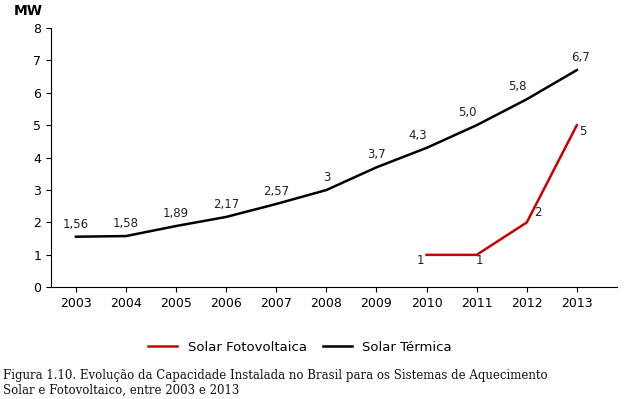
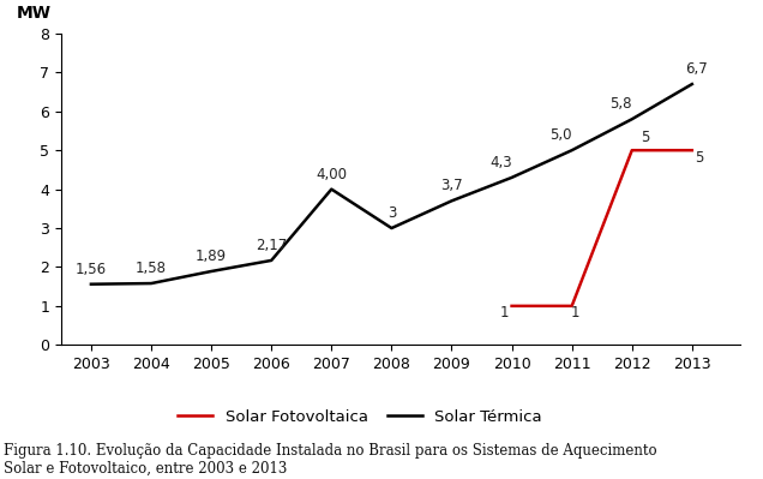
Solar Térmica/2007: 2,57 -> 4,00
Solar Fotovoltaica/2012: 2 -> 5
